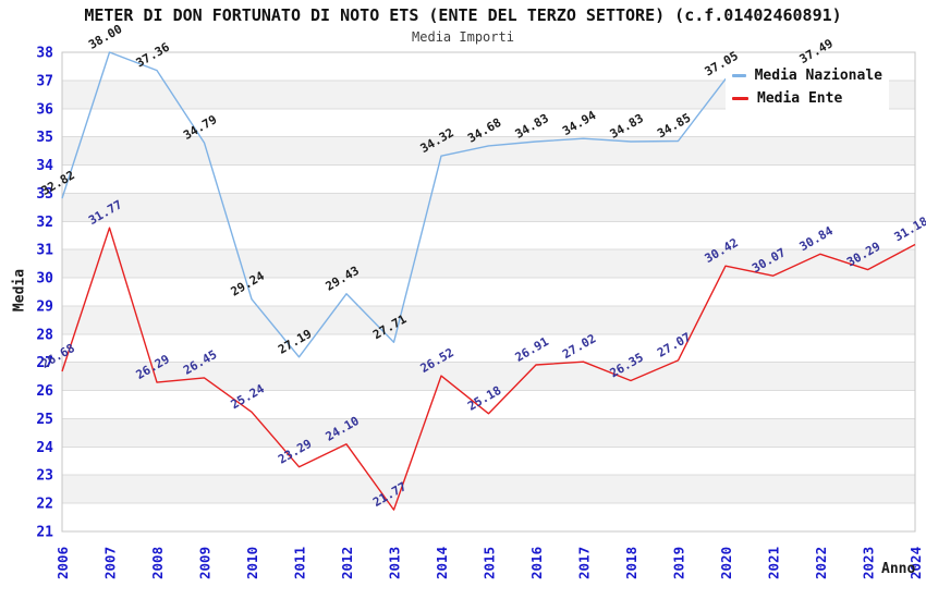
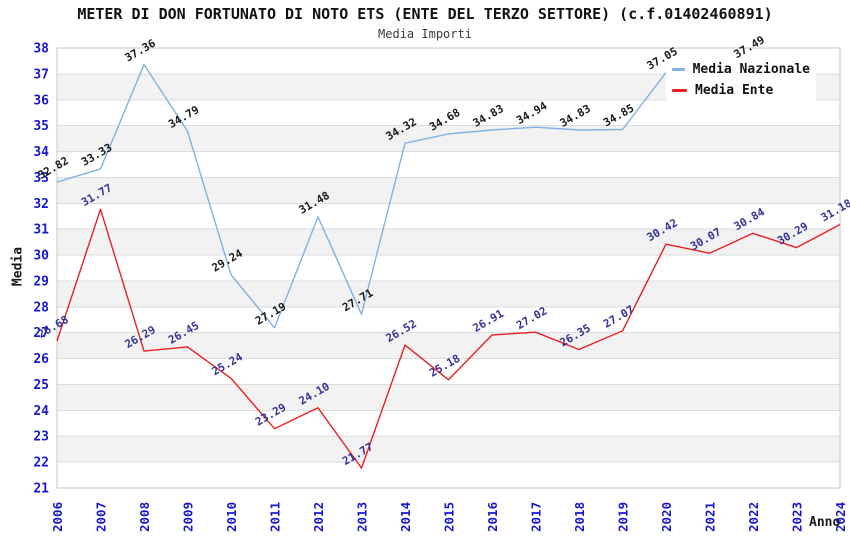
Media Nazionale/2007: 38.00 -> 33.33
Media Nazionale/2012: 29.43 -> 31.48
